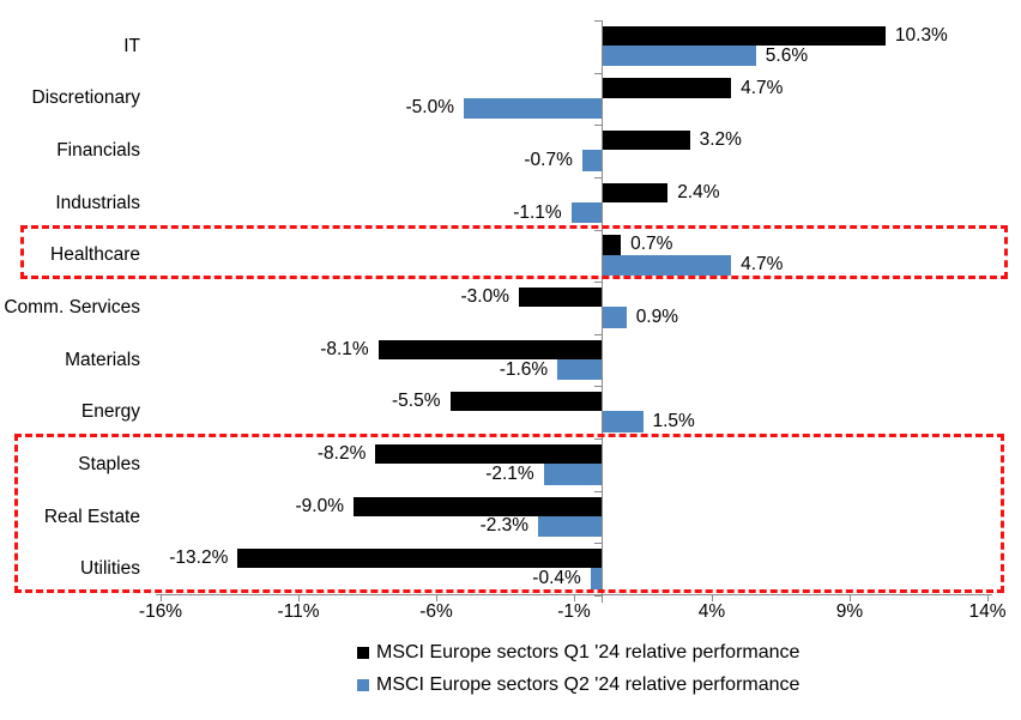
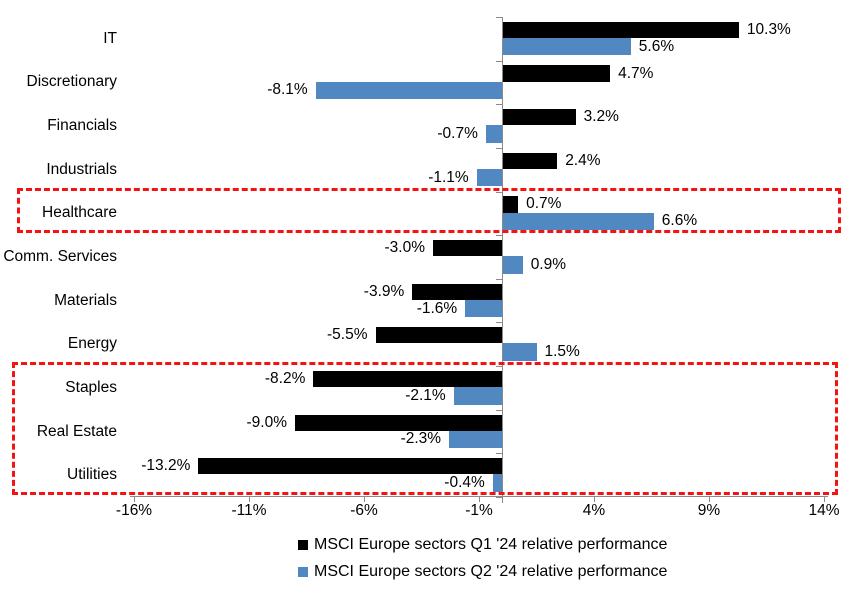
MSCI Europe sectors Q2 '24 relative performance/Discretionary: -5.0% -> -8.1%
MSCI Europe sectors Q2 '24 relative performance/Healthcare: 4.7% -> 6.6%
MSCI Europe sectors Q1 '24 relative performance/Materials: -8.1% -> -3.9%
